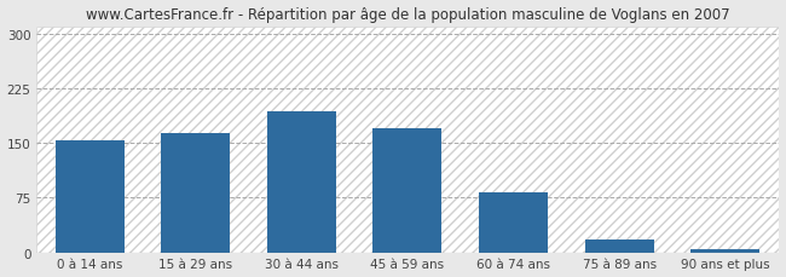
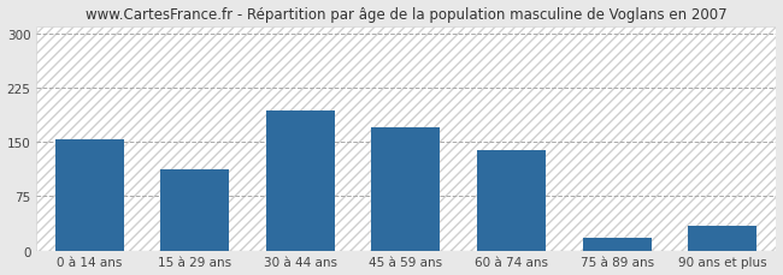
15 à 29 ans: 163 -> 112
60 à 74 ans: 82 -> 138
90 ans et plus: 4 -> 34
